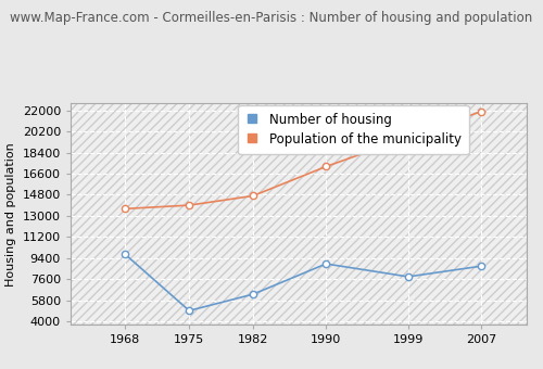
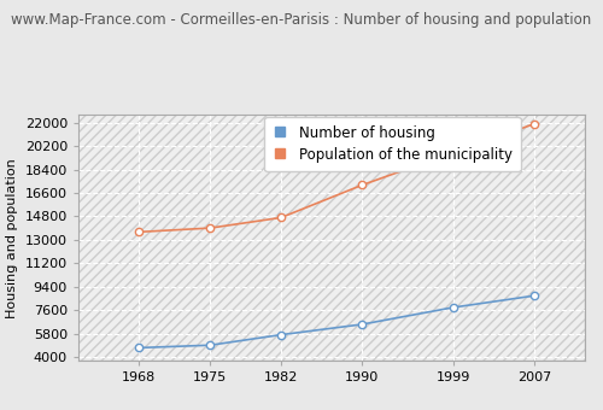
Number of housing/1968: 9700 -> 4700
Number of housing/1982: 6300 -> 5700
Number of housing/1990: 8900 -> 6500
